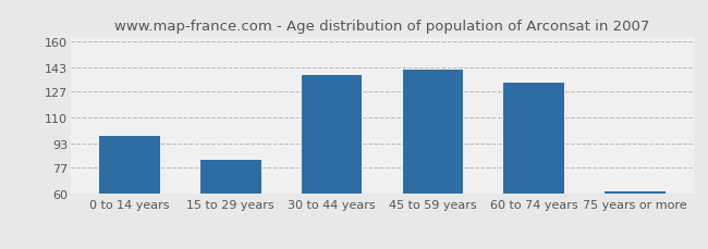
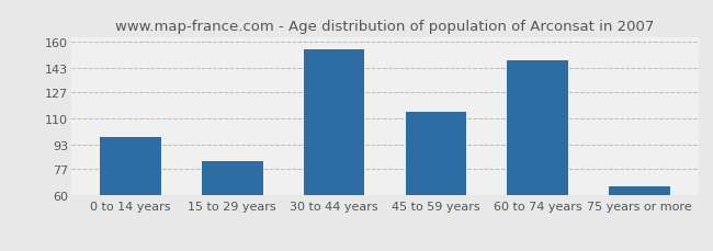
30 to 44 years: 138 -> 155
45 to 59 years: 141 -> 114
60 to 74 years: 133 -> 148
75 years or more: 62 -> 66
